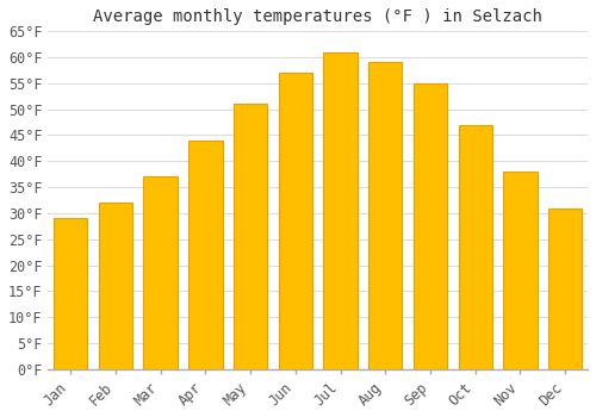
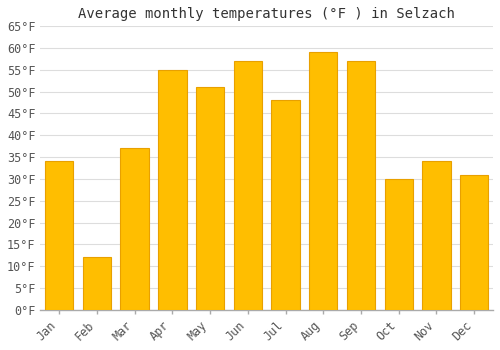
Jan: 29°F -> 34°F
Feb: 32°F -> 12°F
Apr: 44°F -> 55°F
Jul: 61°F -> 48°F
Sep: 55°F -> 57°F
Oct: 47°F -> 30°F
Nov: 38°F -> 34°F
